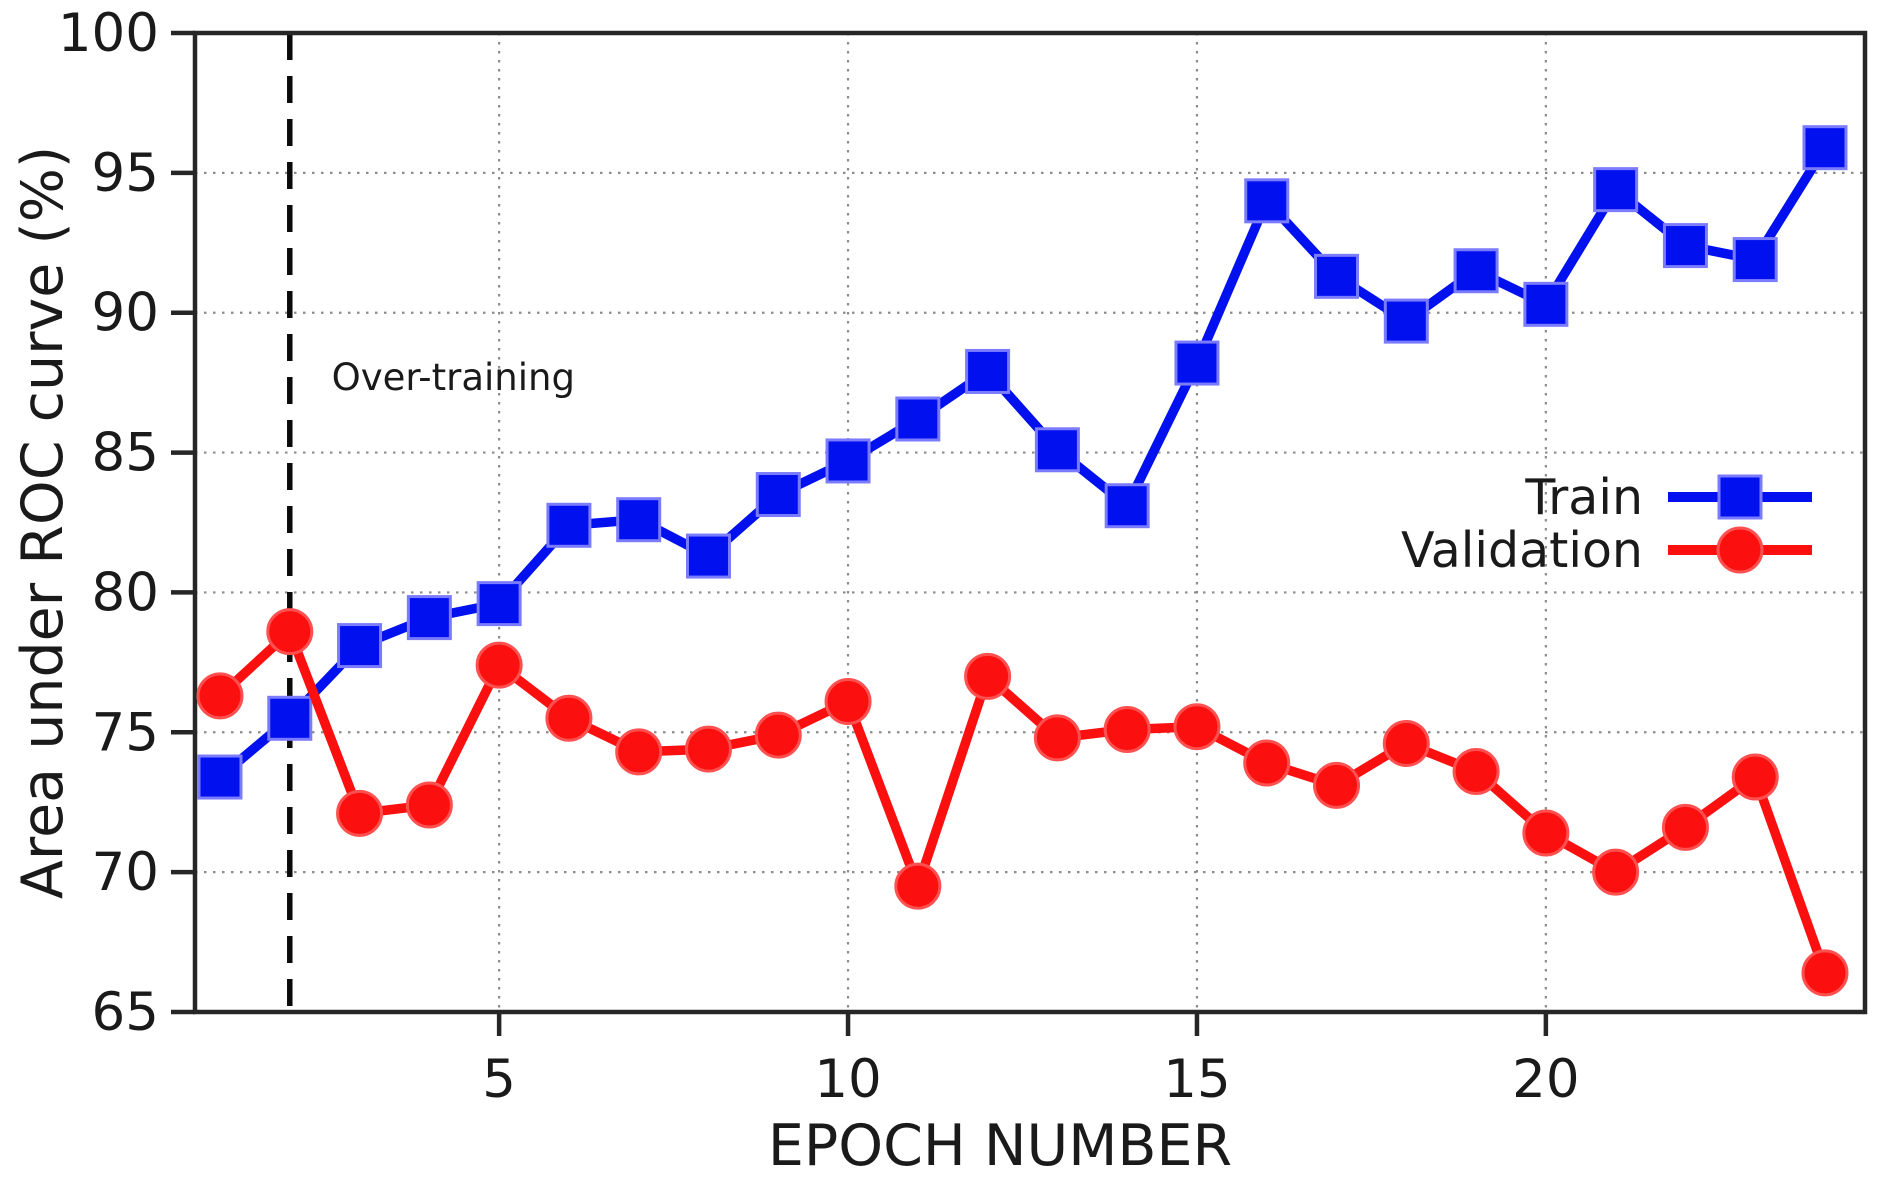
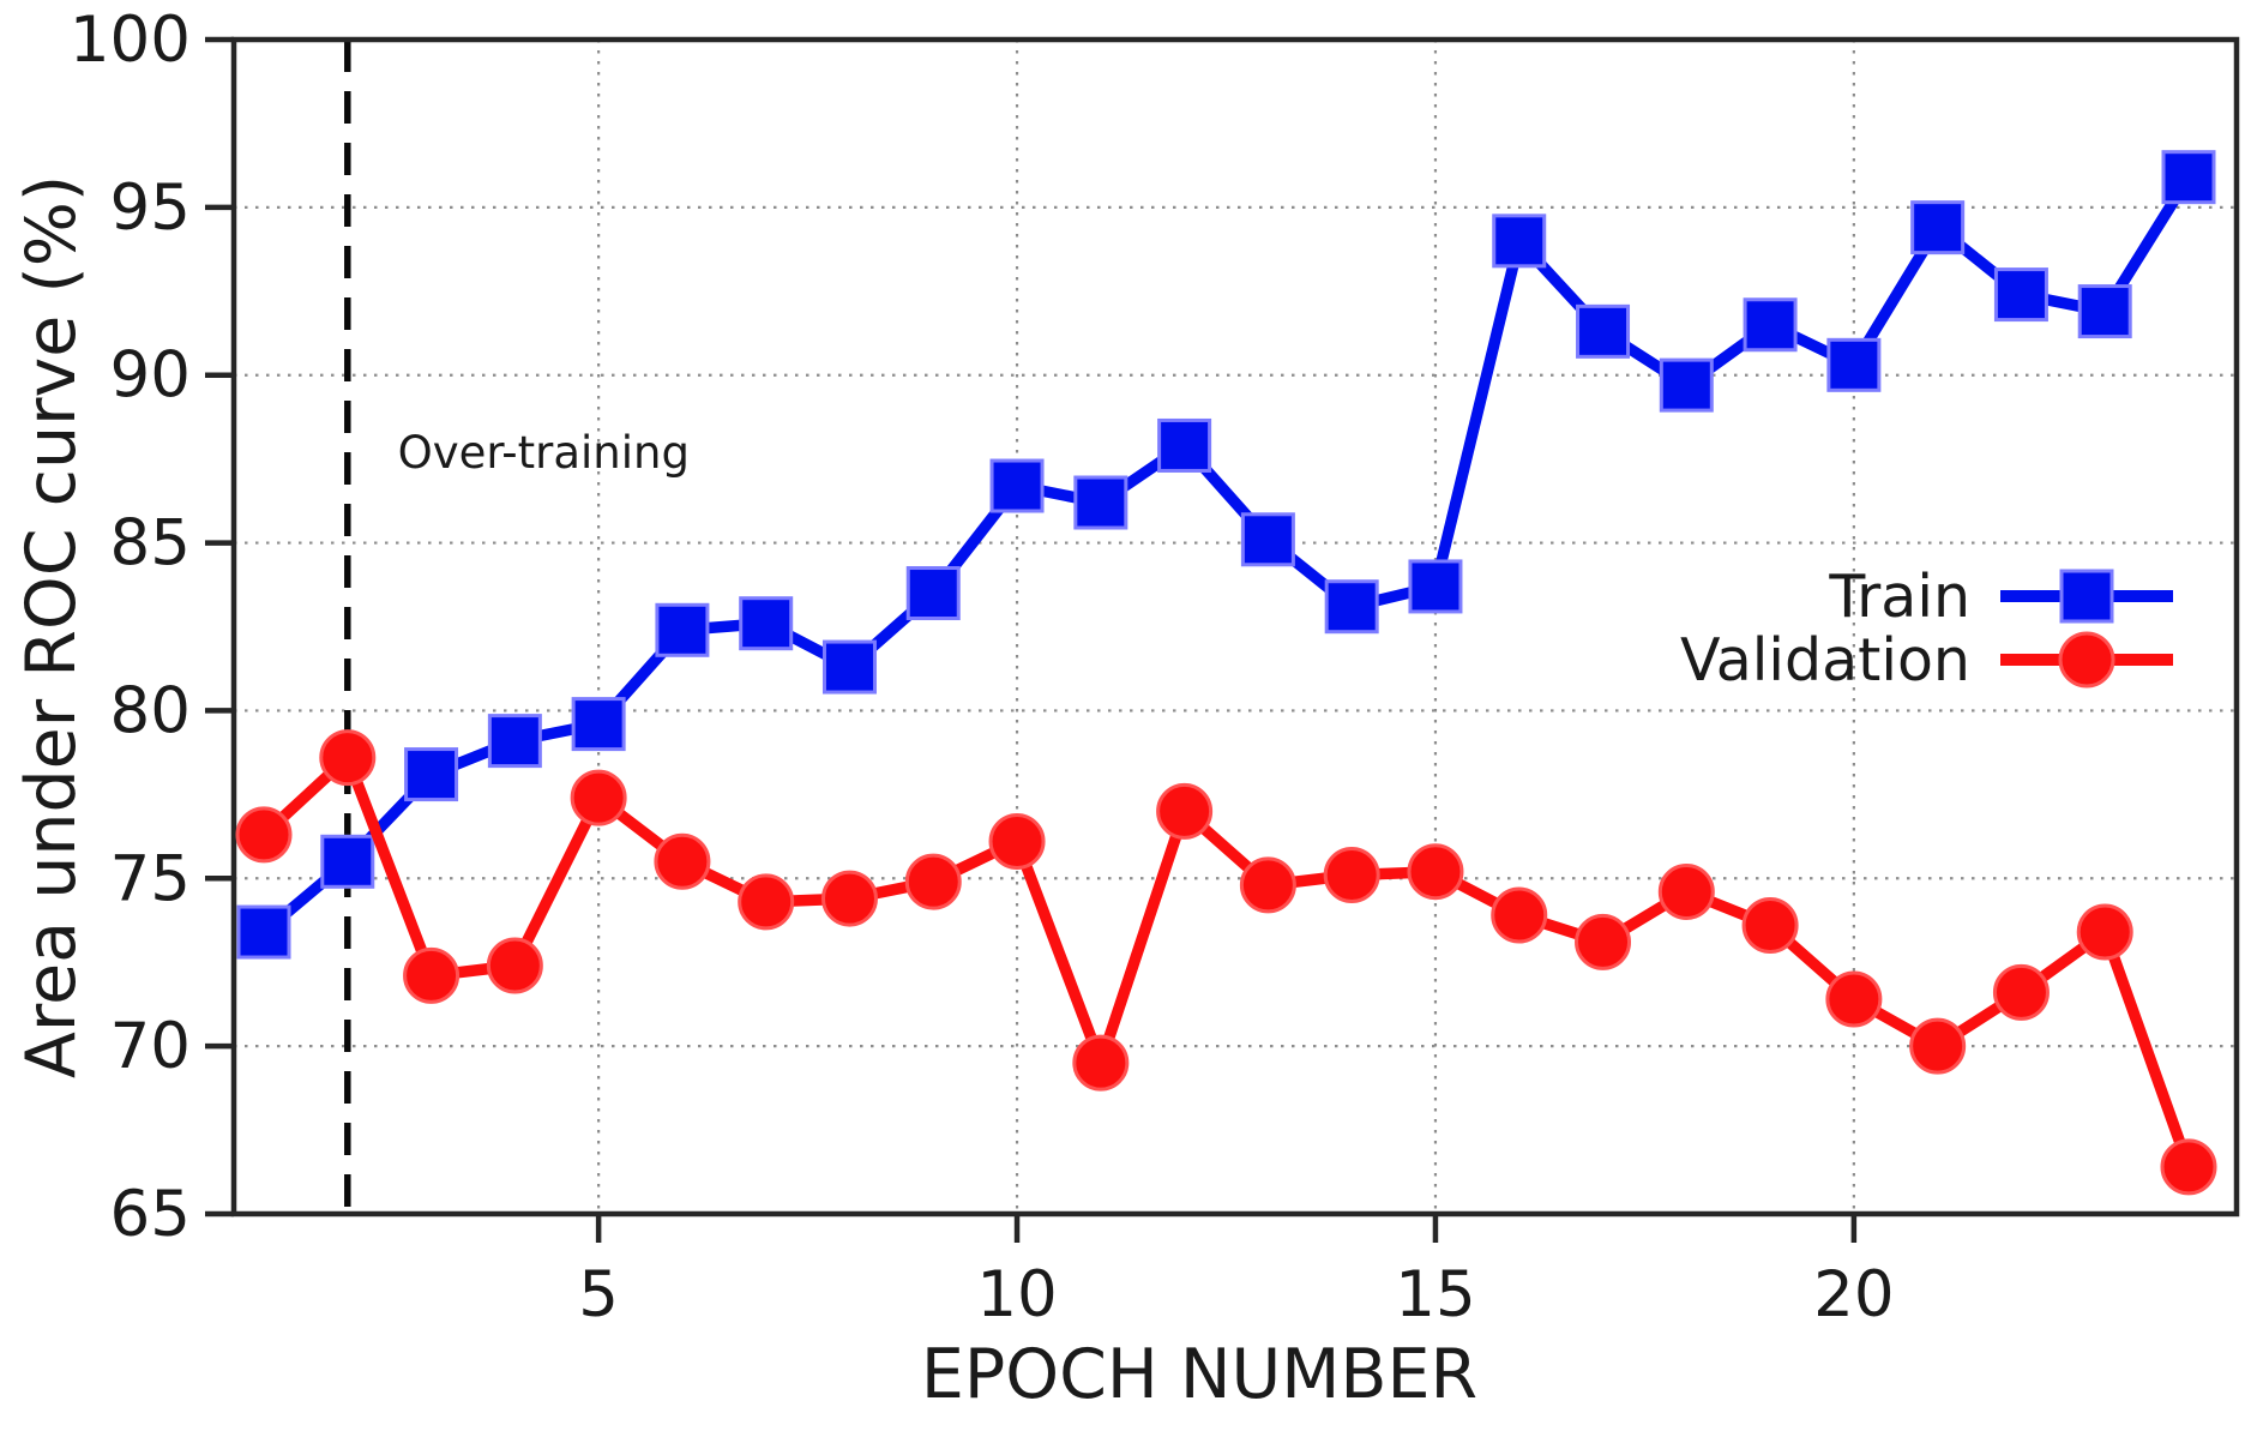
Train/10: 84.7 -> 86.7
Train/15: 88.2 -> 83.7
